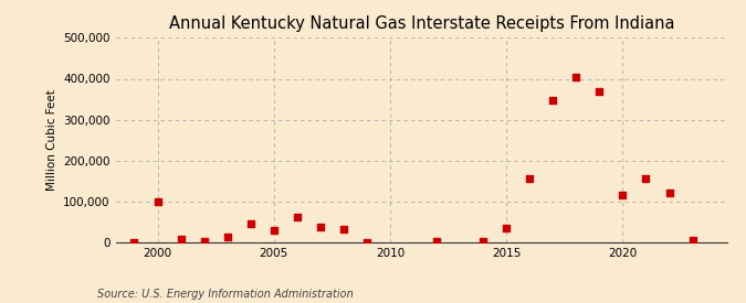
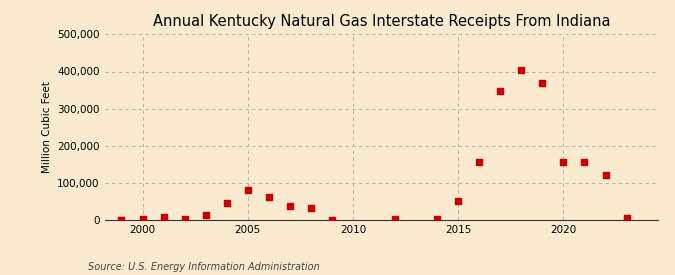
2000: 100,000 -> 2,000
2005: 30,000 -> 80,000
2015: 35,000 -> 52,000
2020: 115,000 -> 155,000
